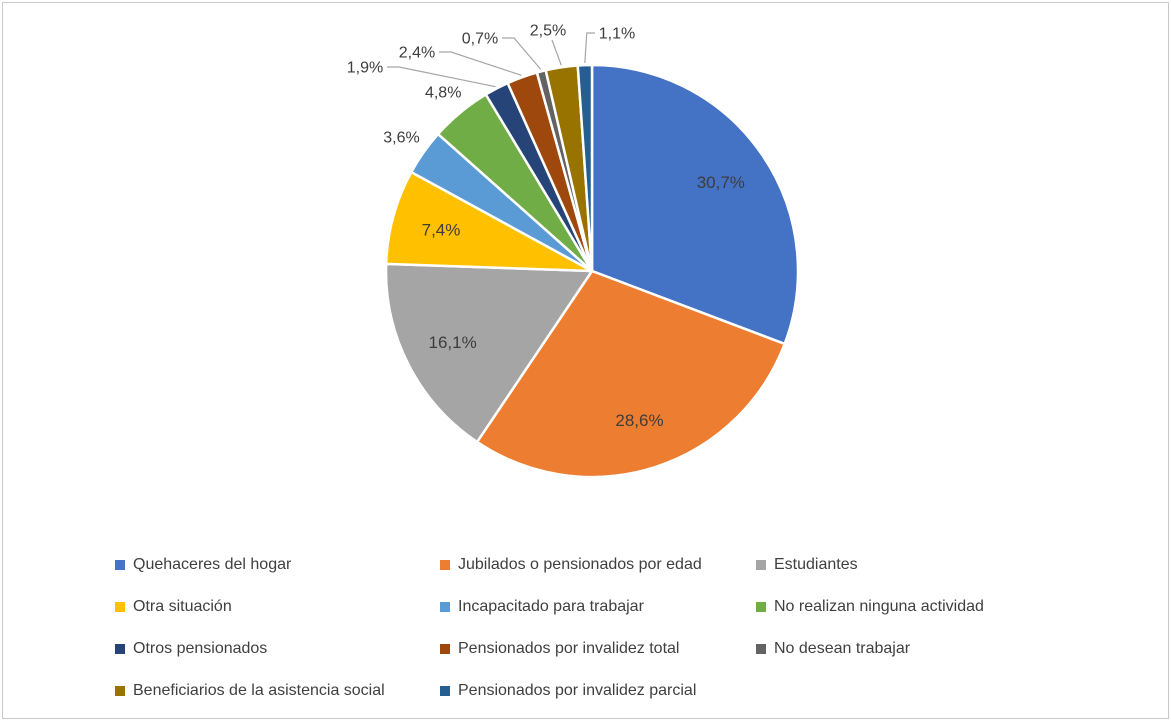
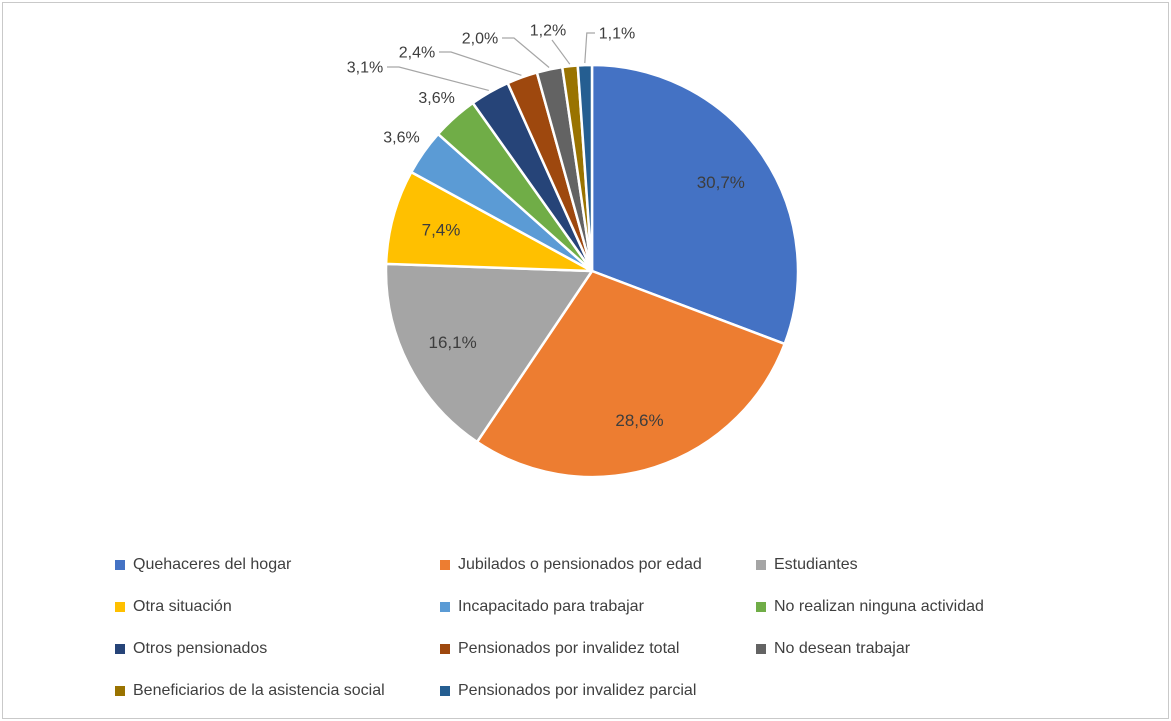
No realizan ninguna actividad: 4,8% -> 3,6%
Otros pensionados: 1,9% -> 3,1%
No desean trabajar: 0,7% -> 2,0%
Beneficiarios de la asistencia social: 2,5% -> 1,2%
